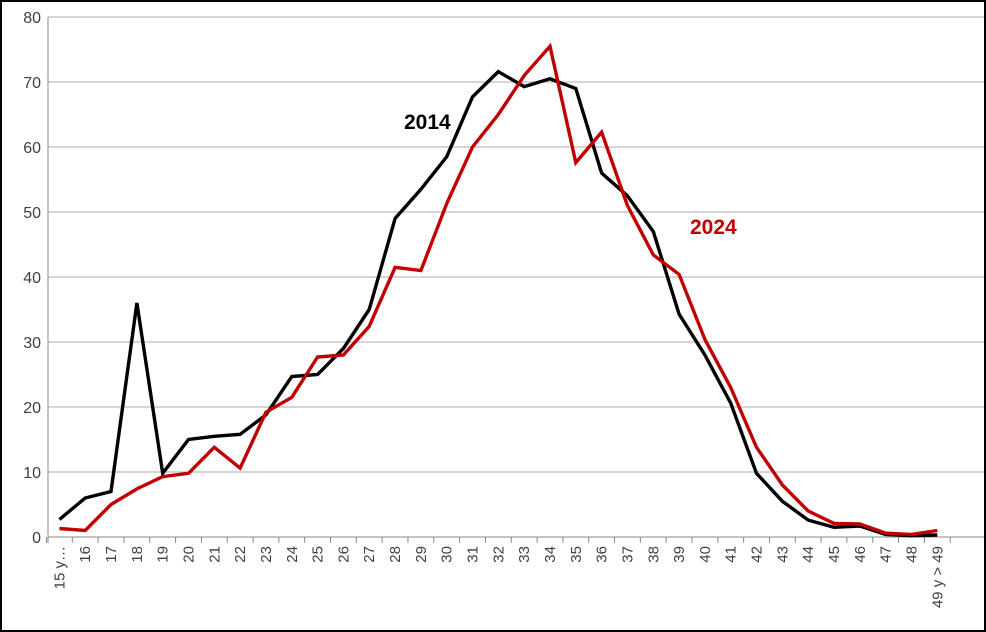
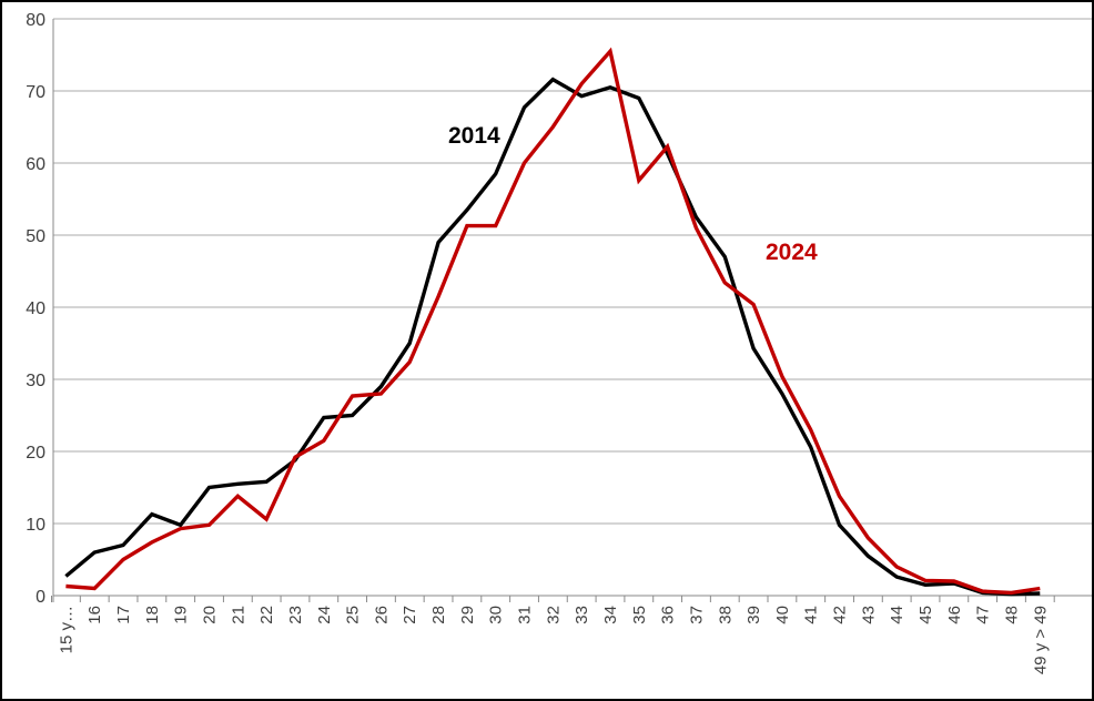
2014/18: 36 -> 11
2024/29: 41 -> 51
2014/36: 56 -> 61
